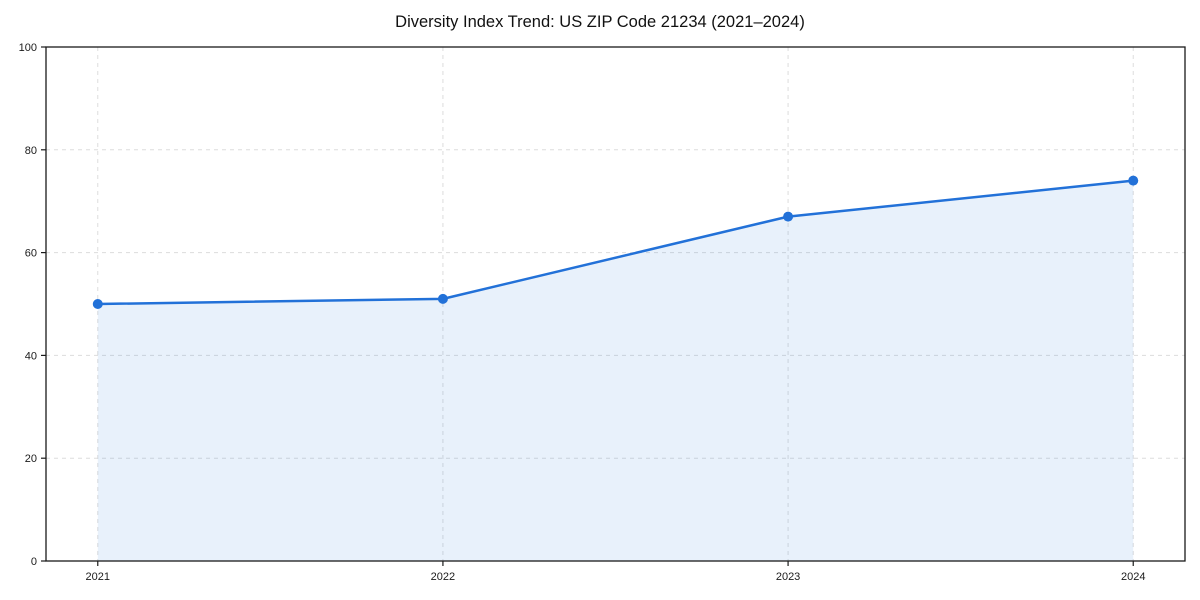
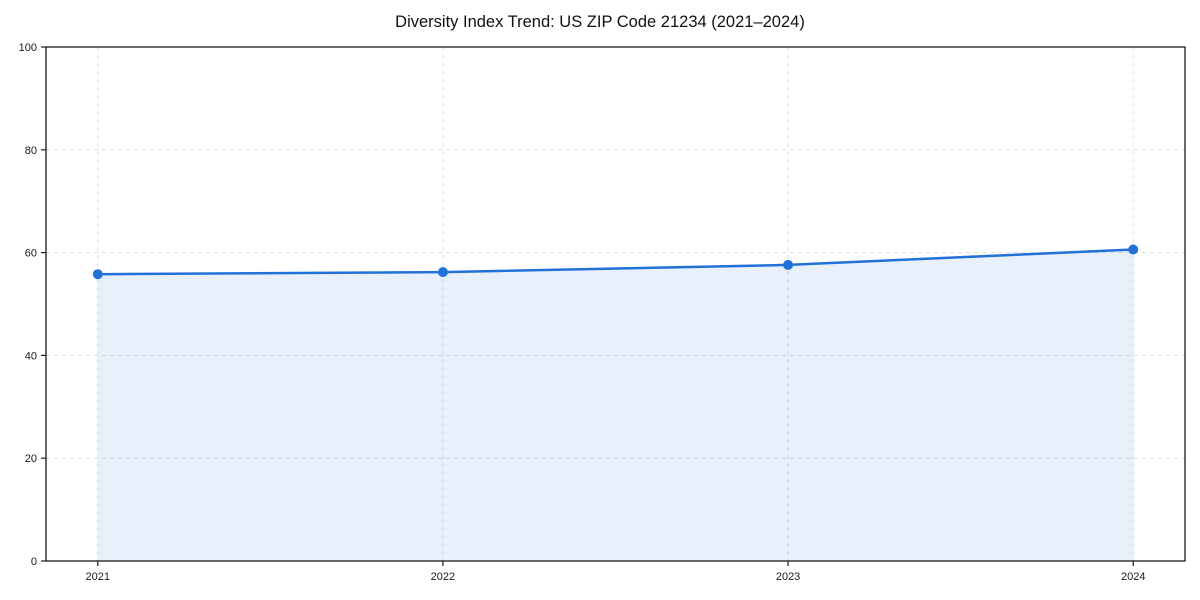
2021: 50 -> 56
2022: 51 -> 56
2023: 67 -> 58
2024: 74 -> 61
